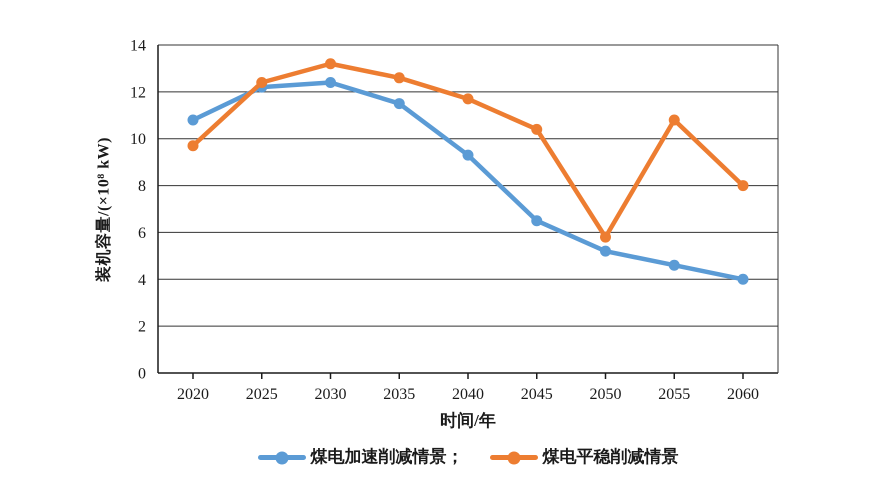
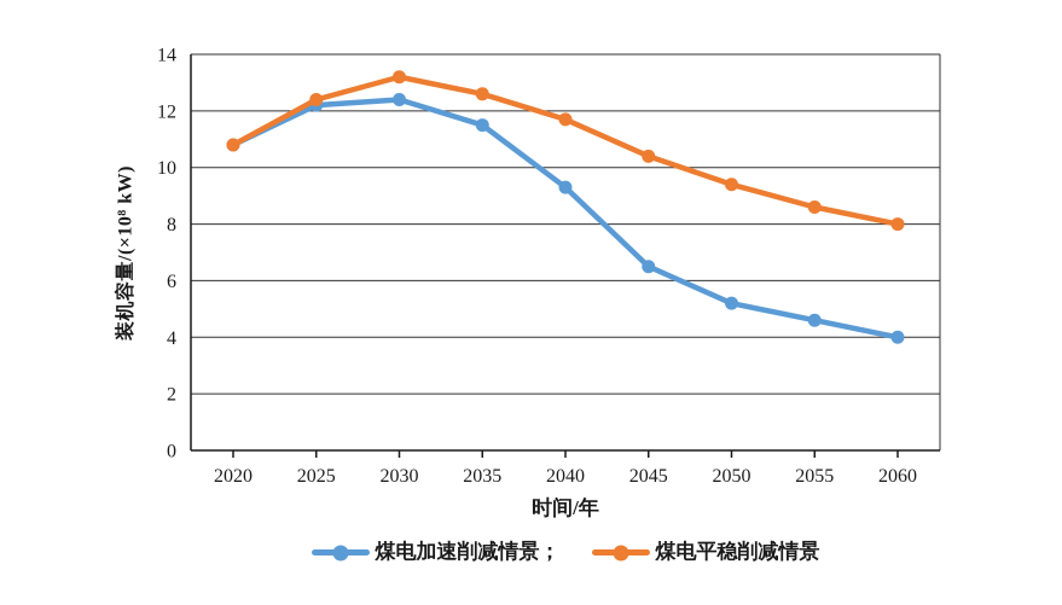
煤电平稳削减情景/2020: 9.7 -> 10.8
煤电平稳削减情景/2050: 5.8 -> 9.4
煤电平稳削减情景/2055: 10.8 -> 8.6
